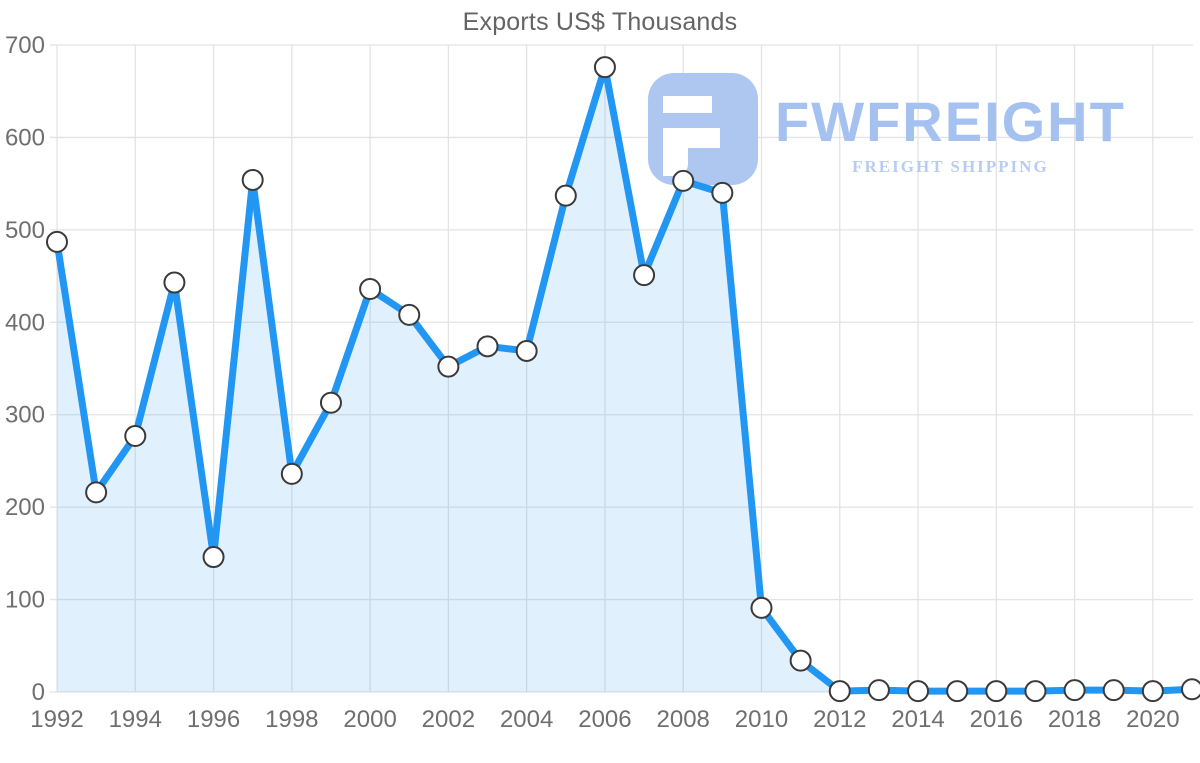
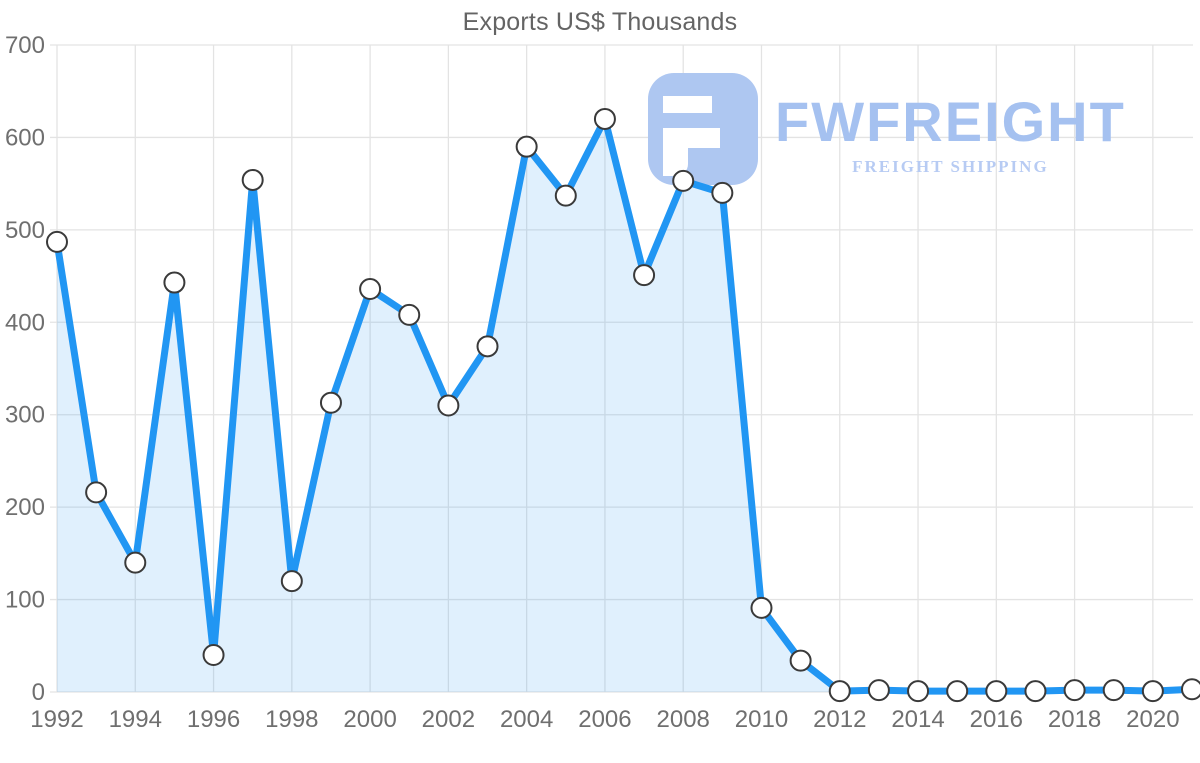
1994: 280 -> 140
1996: 150 -> 40
1998: 240 -> 120
2002: 350 -> 310
2004: 370 -> 590
2006: 680 -> 620
